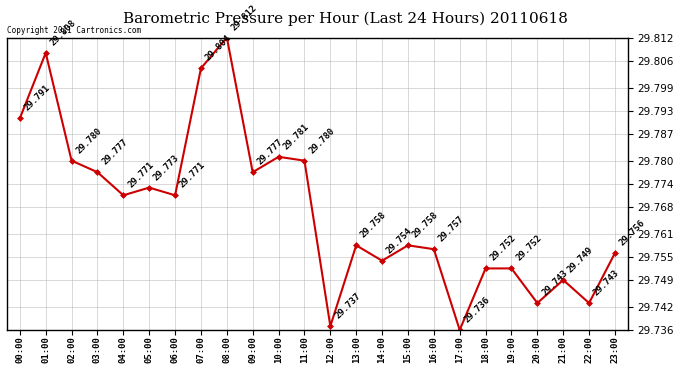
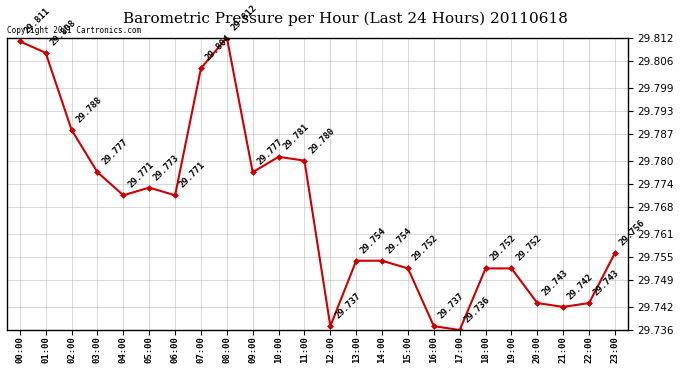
00:00: 29.791 -> 29.811
02:00: 29.780 -> 29.788
13:00: 29.758 -> 29.754
15:00: 29.758 -> 29.752
16:00: 29.757 -> 29.737
21:00: 29.749 -> 29.742
